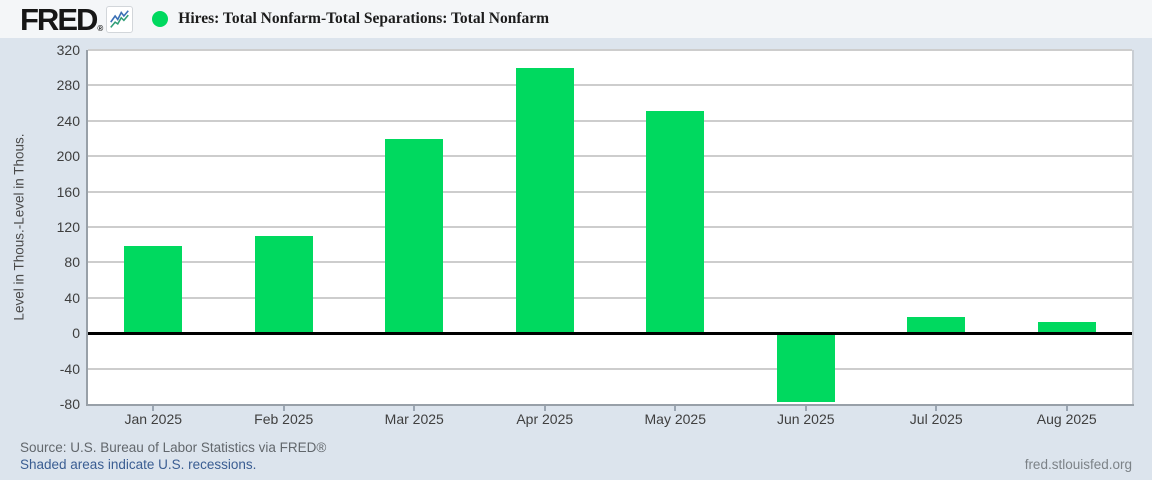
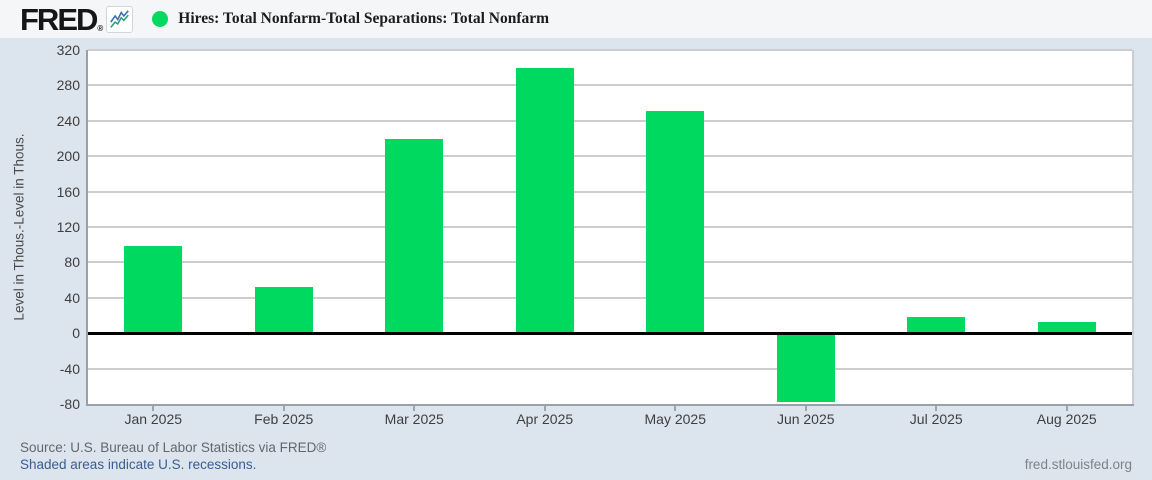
Feb 2025: 110 -> 50
